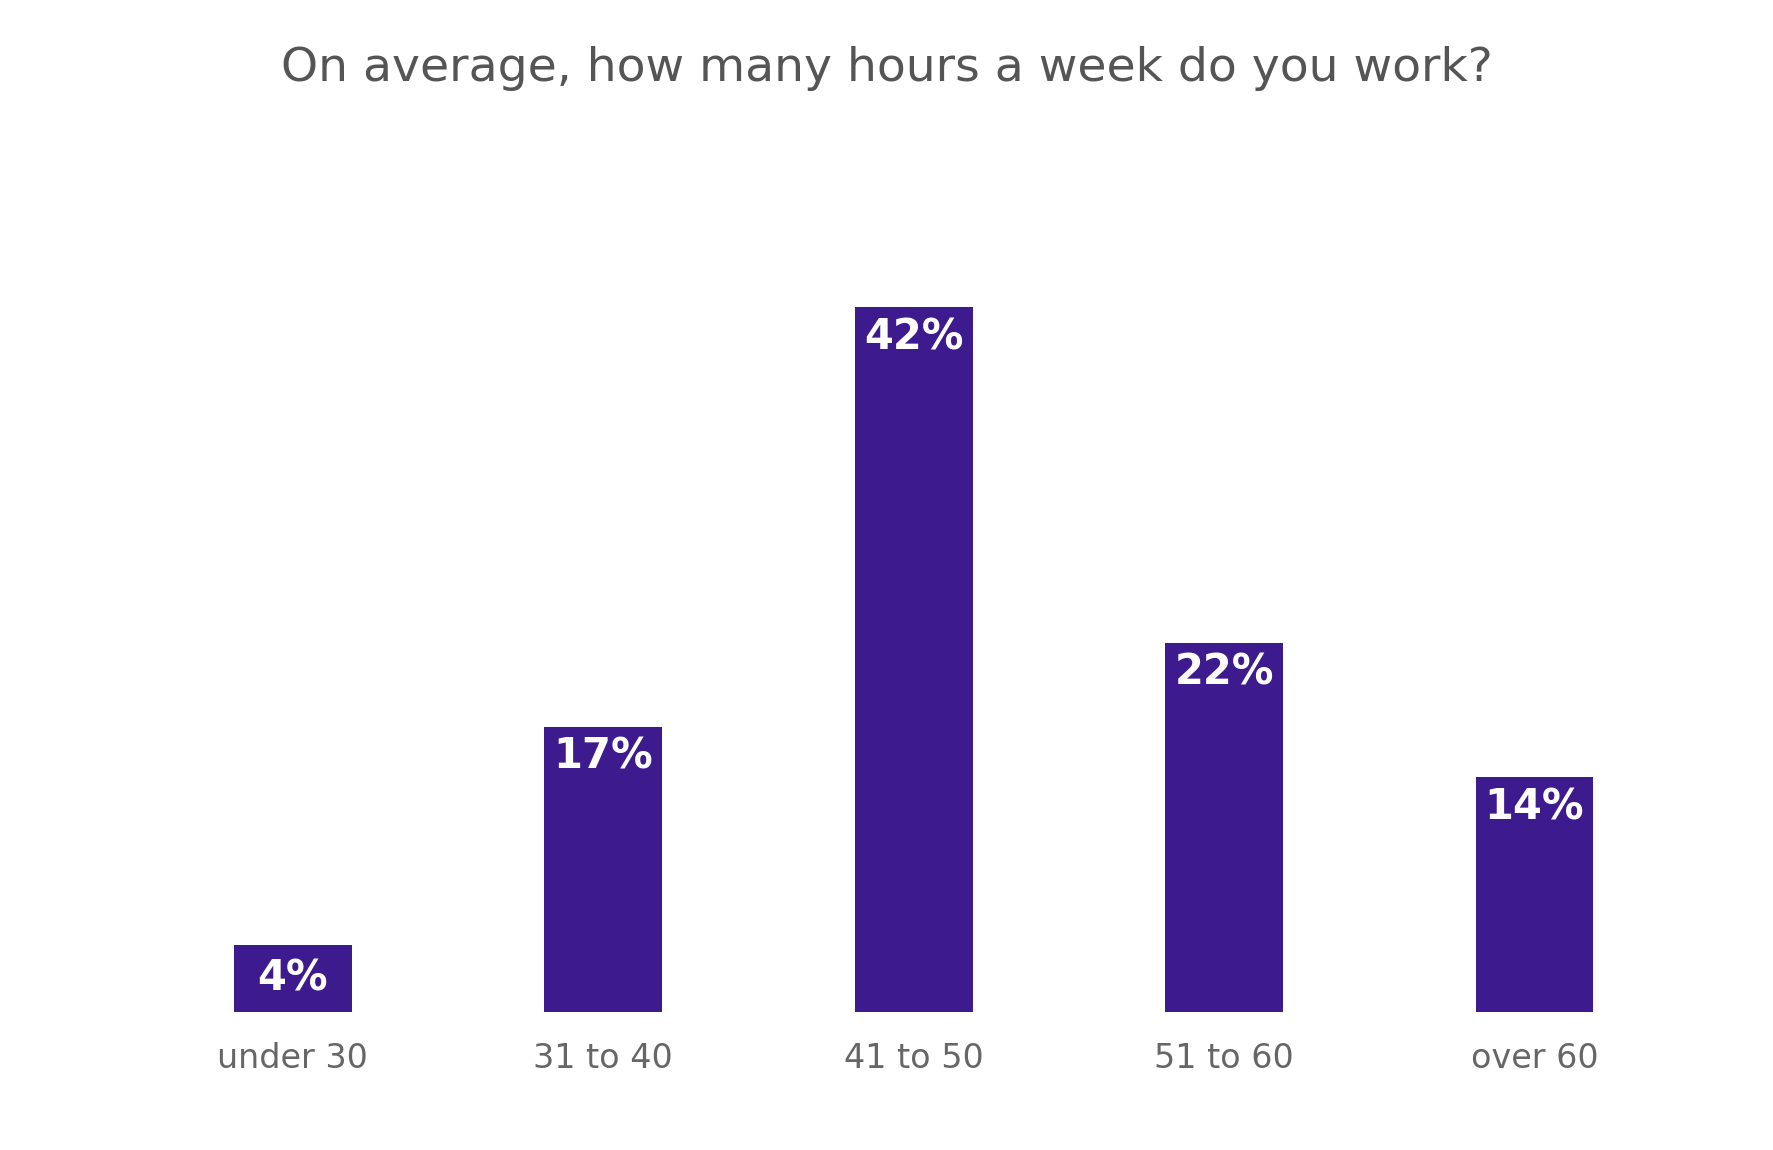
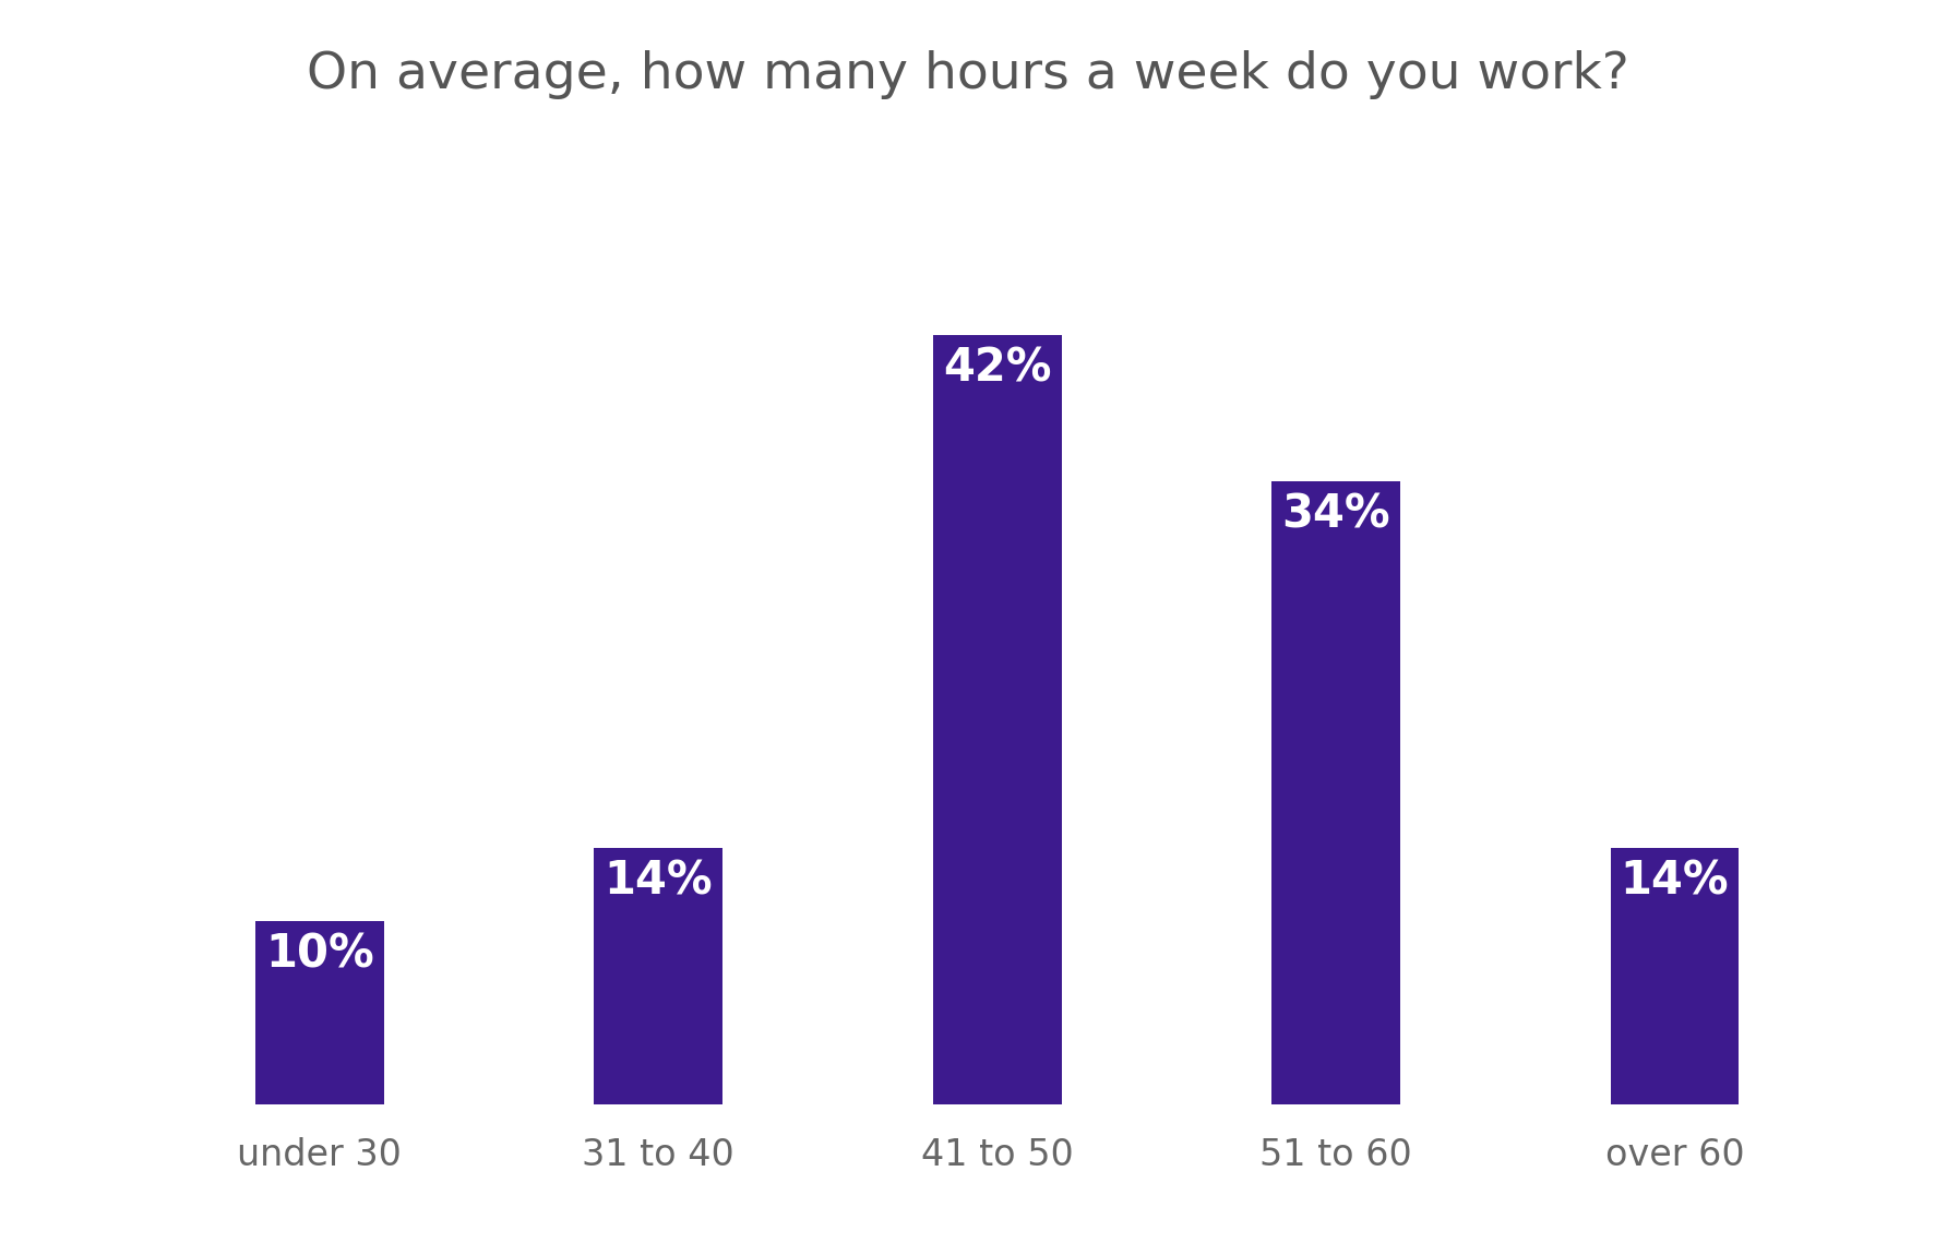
under 30: 4% -> 10%
31 to 40: 17% -> 14%
51 to 60: 22% -> 34%
